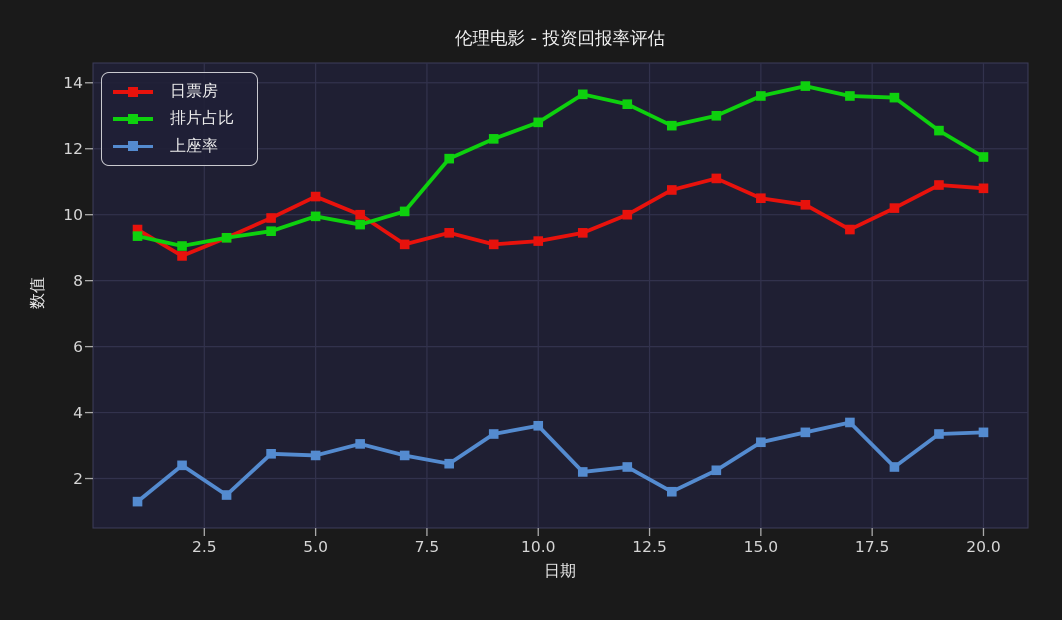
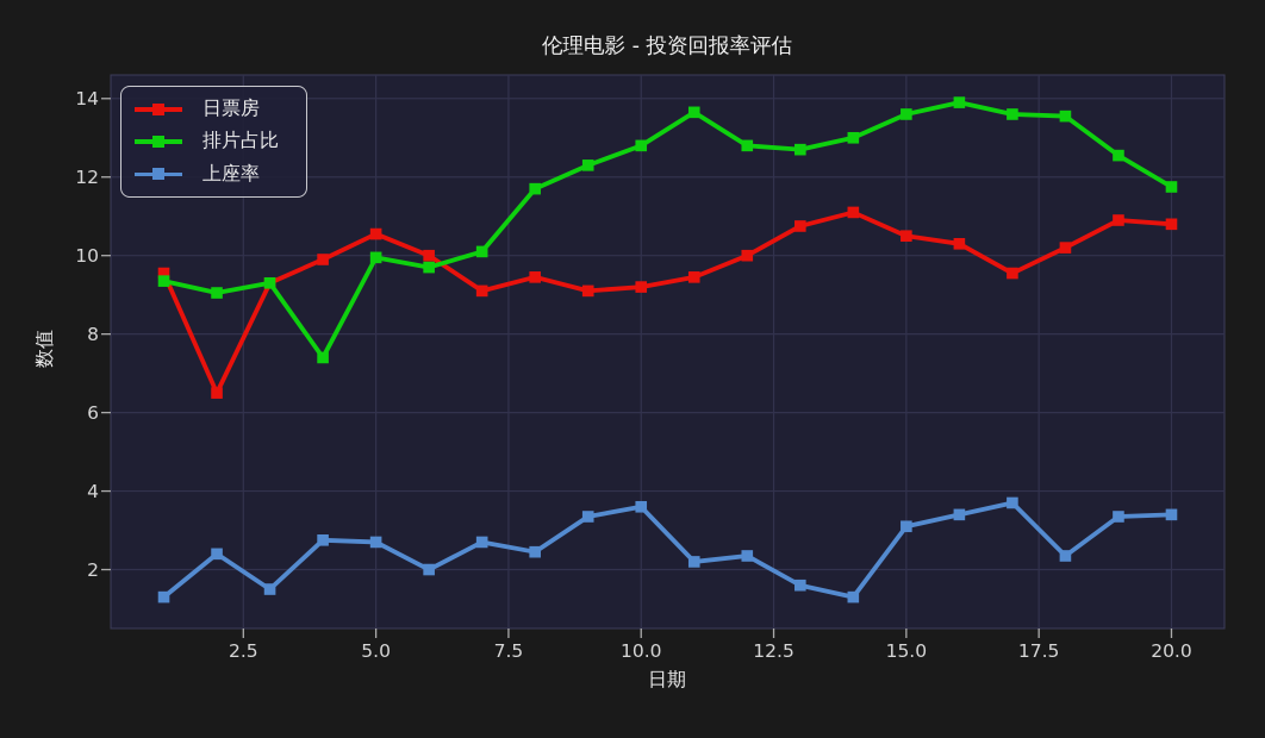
日票房/2: 8.8 -> 6.5
排片占比/4: 9.5 -> 7.4
上座率/6: 3.0 -> 2.0
排片占比/12: 13.3 -> 12.8
上座率/14: 2.2 -> 1.3
